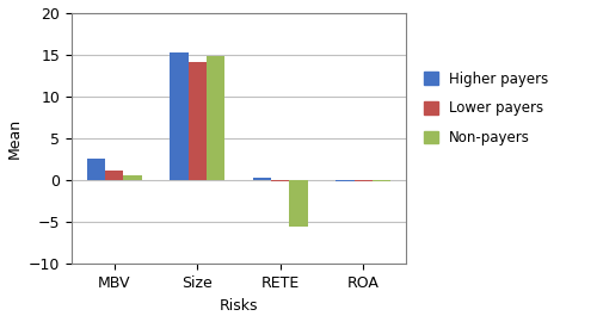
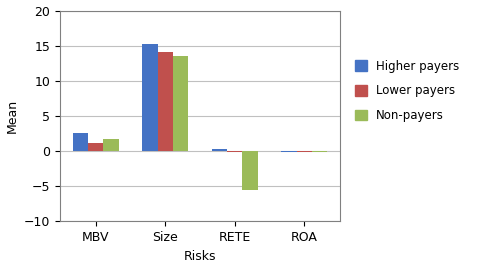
Non-payers/MBV: 0.6 -> 1.8
Non-payers/Size: 14.8 -> 13.6
